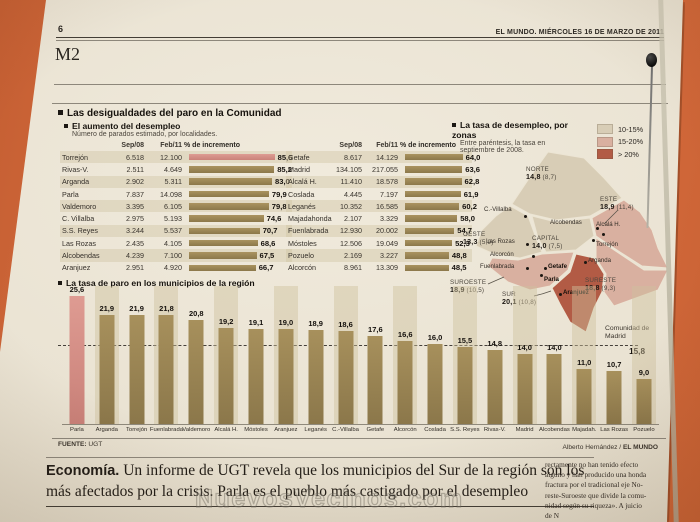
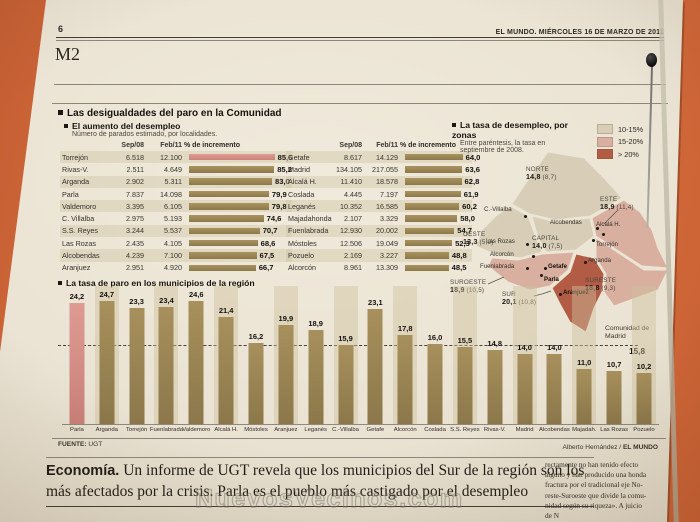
Parla: 25,6 -> 24,2
Arganda: 21,9 -> 24,7
Torrejón: 21,9 -> 23,3
Fuenlabrada: 21,8 -> 23,4
Valdemoro: 20,8 -> 24,6
Alcalá H.: 19,2 -> 21,4
Móstoles: 19,1 -> 16,2
Aranjuez: 19,0 -> 19,9
C.-Villalba: 18,6 -> 15,9
Getafe: 17,6 -> 23,1
Alcorcón: 16,6 -> 17,8
Pozuelo: 9,0 -> 10,2
